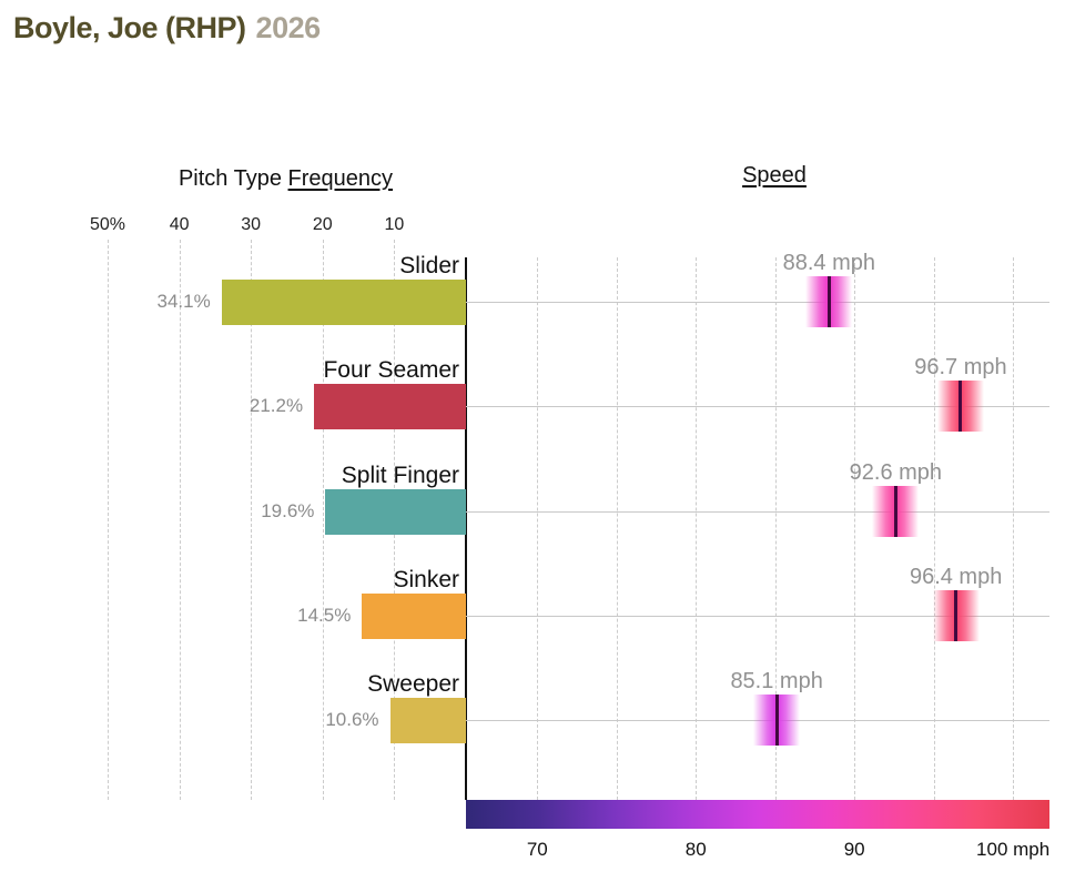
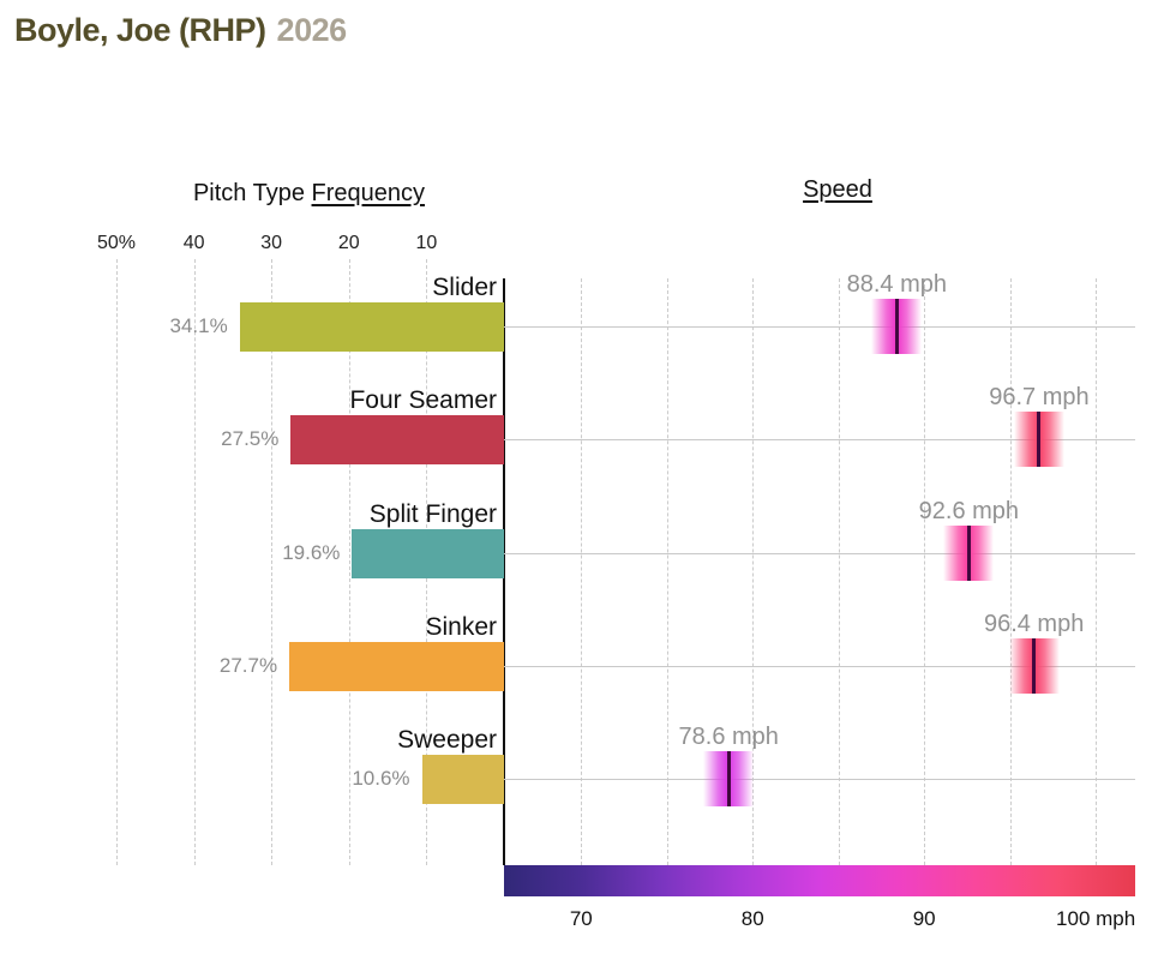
Frequency/Four Seamer: 21.2% -> 27.5%
Frequency/Sinker: 14.5% -> 27.7%
Speed/Sweeper: 85.1 -> 78.6
